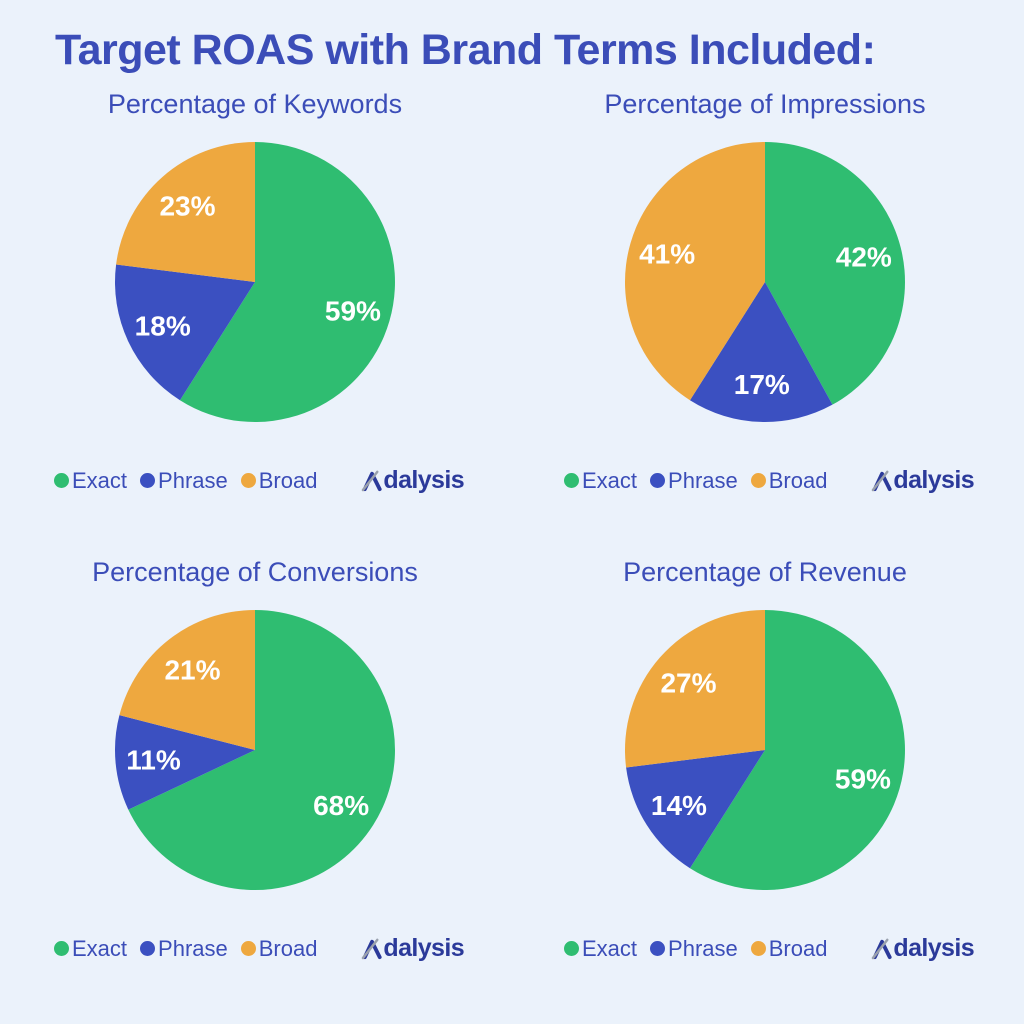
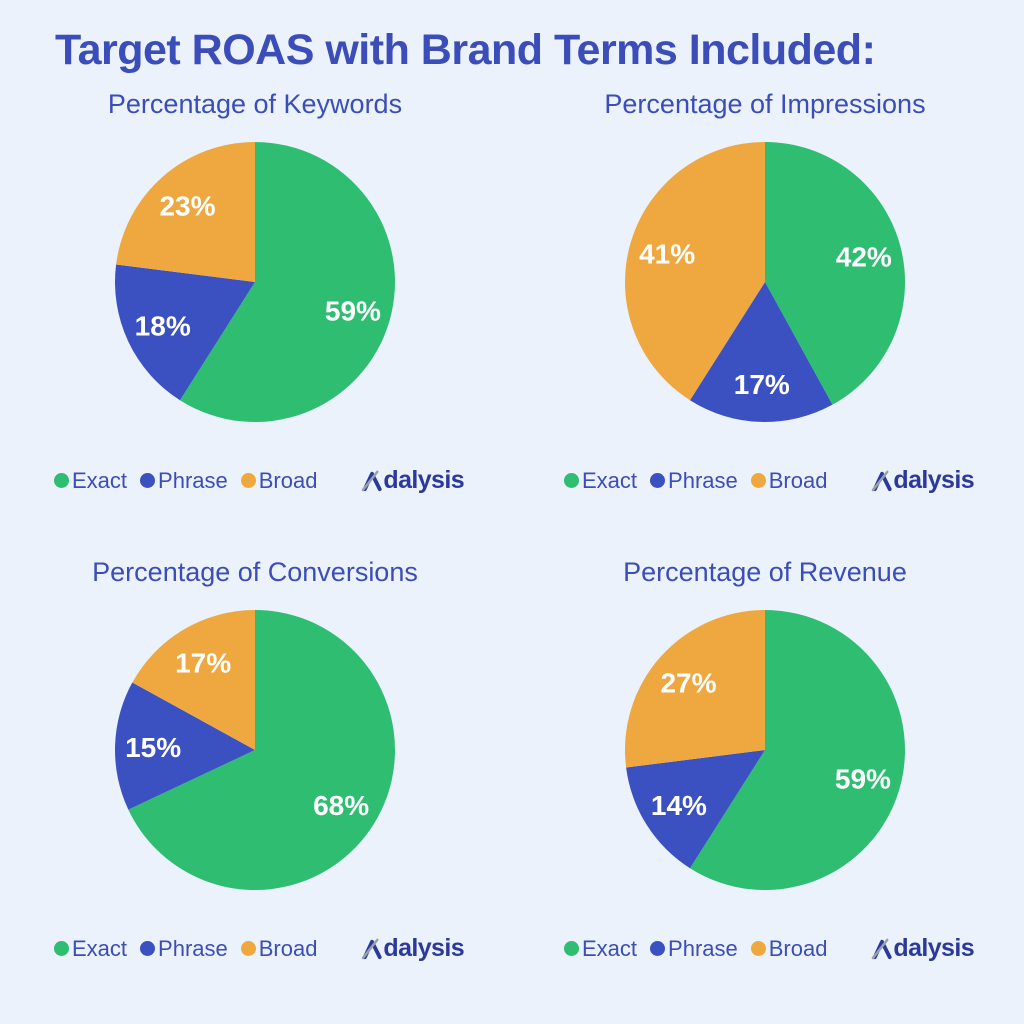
Percentage of Conversions/Phrase: 11% -> 15%
Percentage of Conversions/Broad: 21% -> 17%
